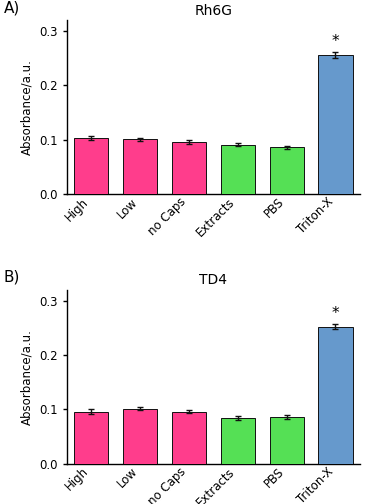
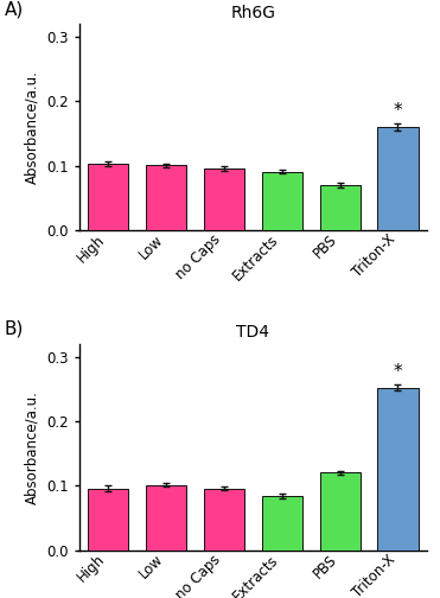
Rh6G/PBS: 0.086 -> 0.070
Rh6G/Triton-X: 0.256 -> 0.160
TD4/PBS: 0.086 -> 0.120
